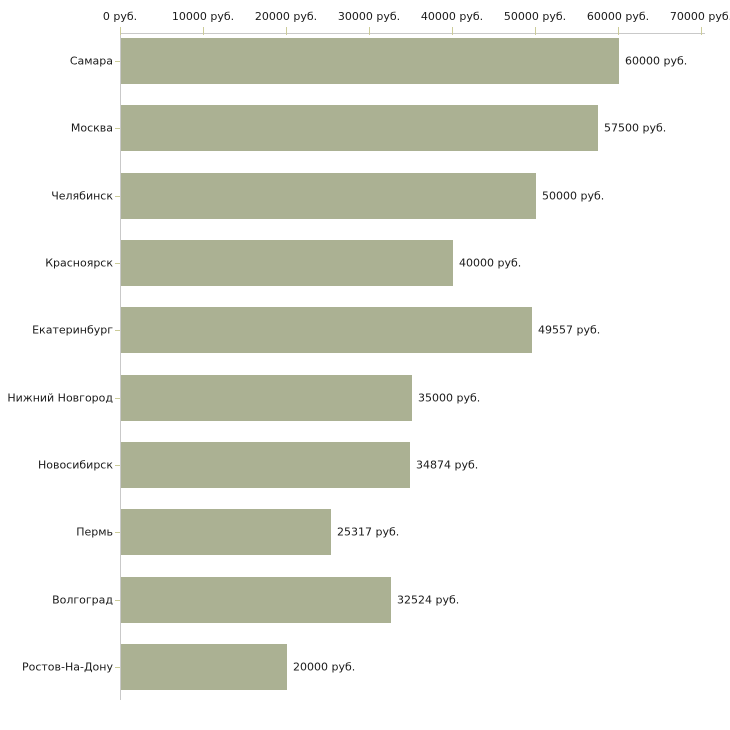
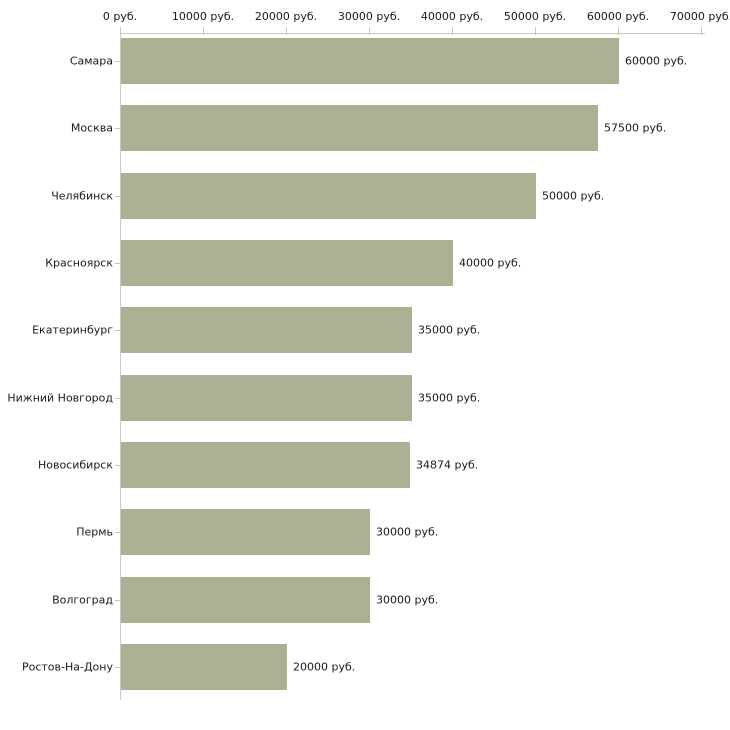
Екатеринбург: 49557 -> 35000
Пермь: 25317 -> 30000
Волгоград: 32524 -> 30000
